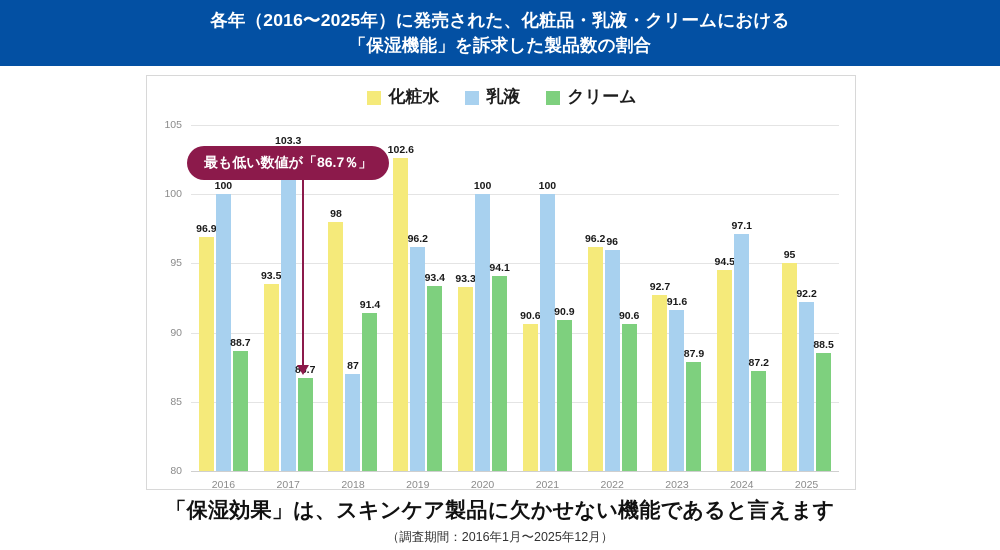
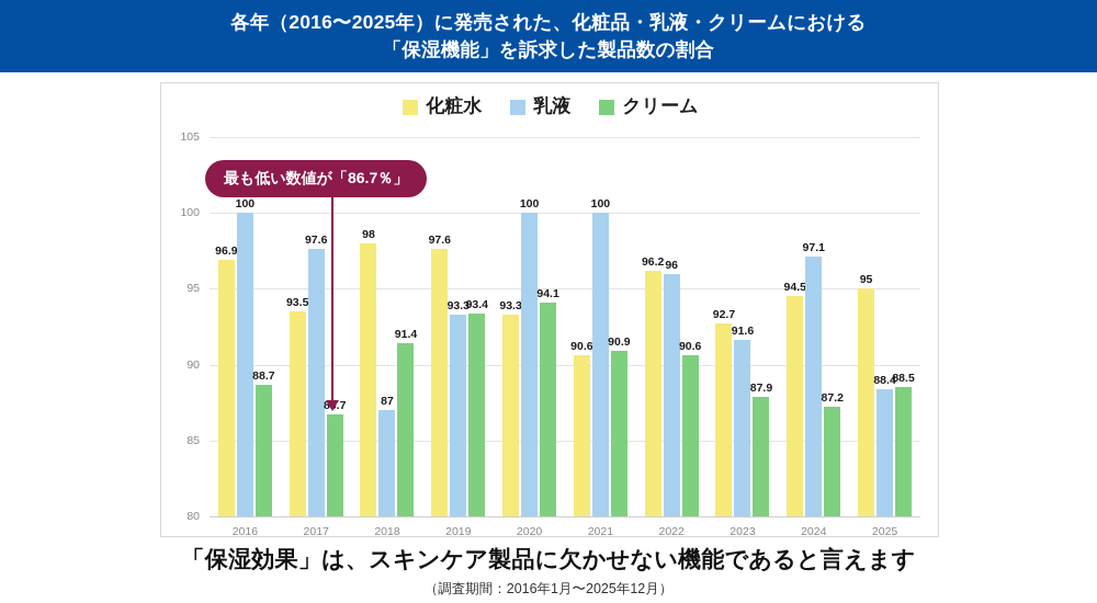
乳液/2017: 103.3 -> 97.6
化粧水/2019: 102.6 -> 97.6
乳液/2019: 96.2 -> 93.3
乳液/2025: 92.2 -> 88.4
